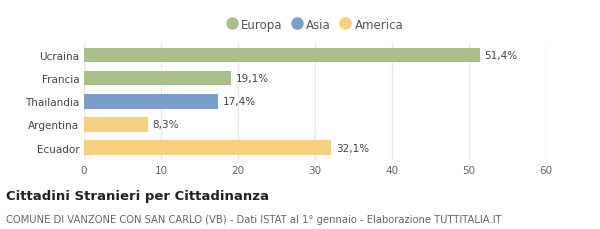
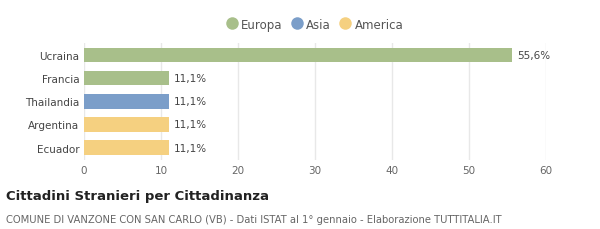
Ucraina: 51,4% -> 55,6%
Francia: 19,1% -> 11,1%
Thailandia: 17,4% -> 11,1%
Argentina: 8,3% -> 11,1%
Ecuador: 32,1% -> 11,1%
